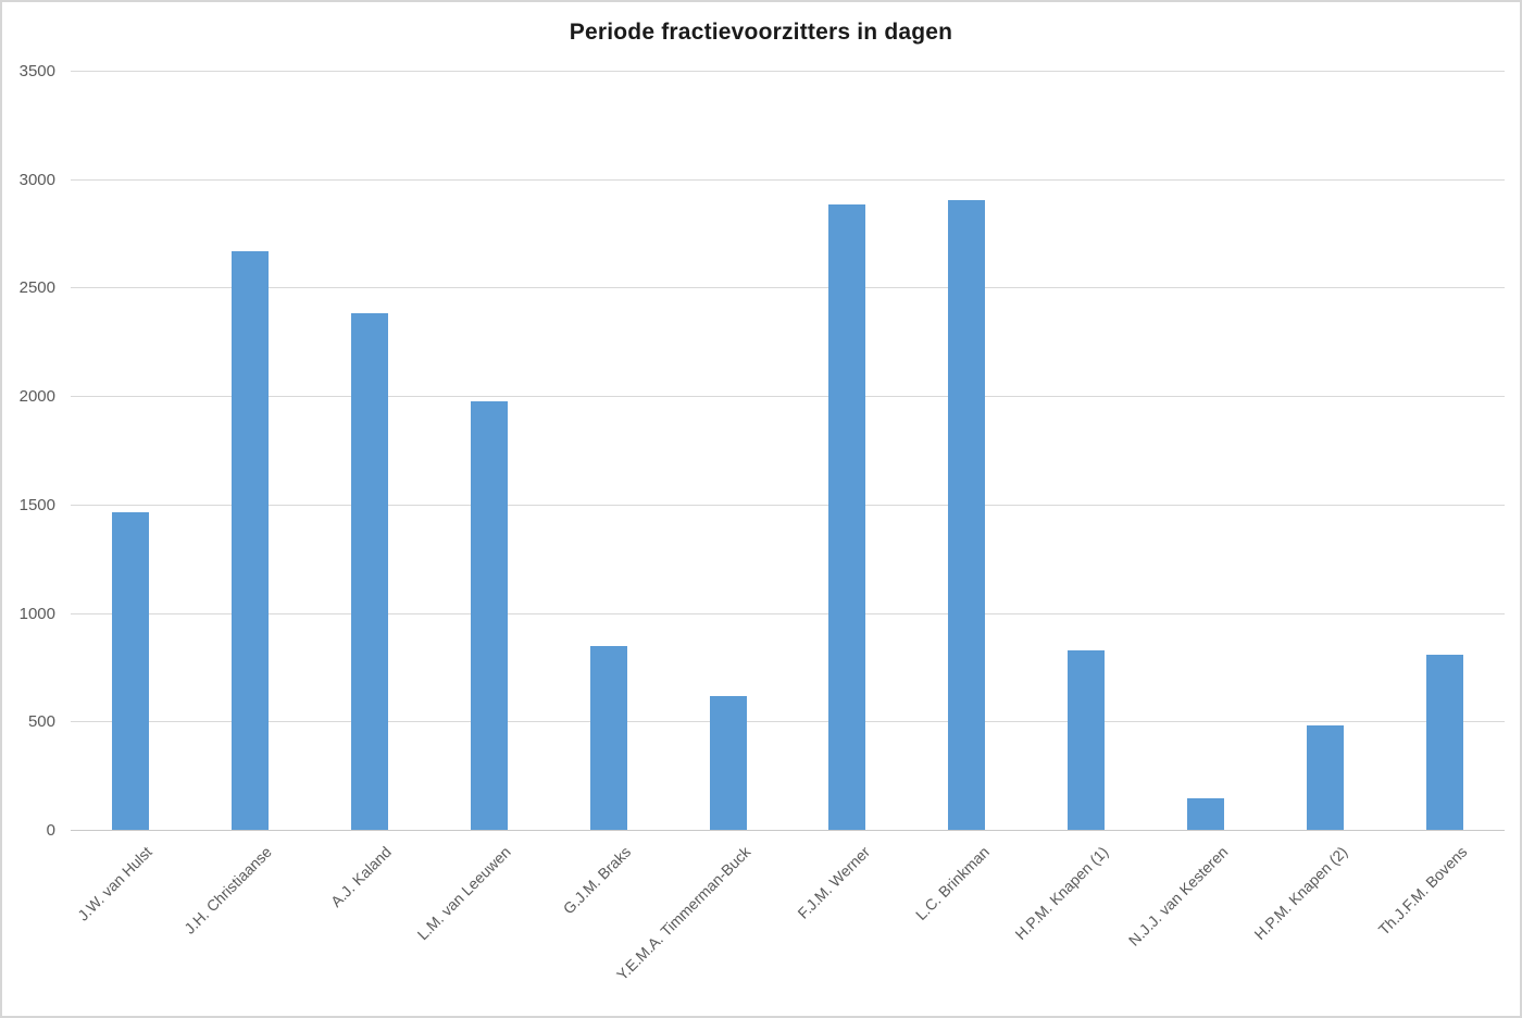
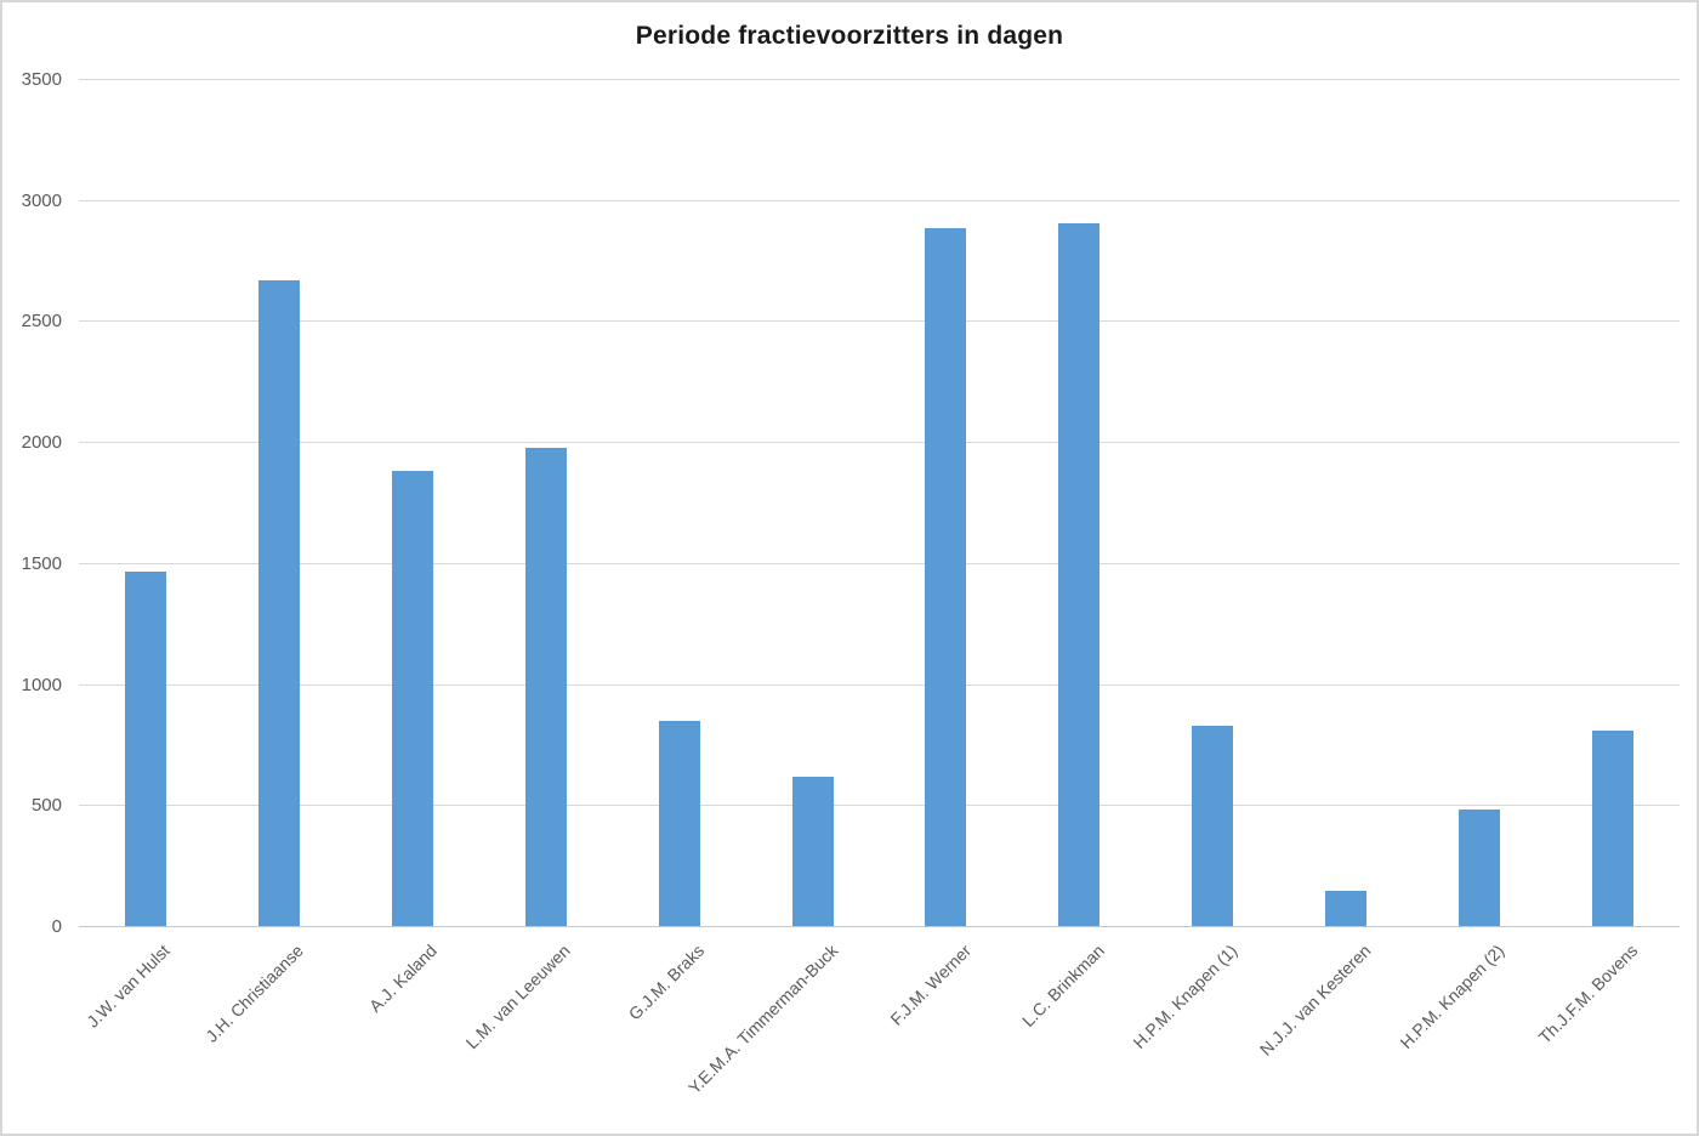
A.J. Kaland: 2380 -> 1880
